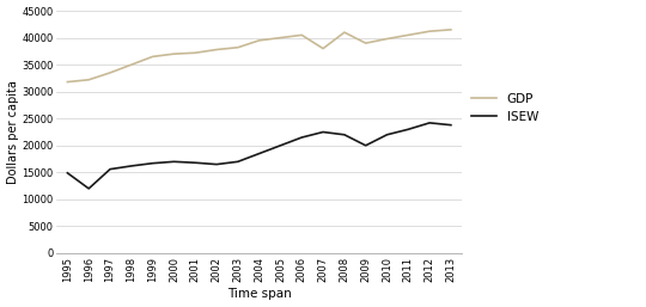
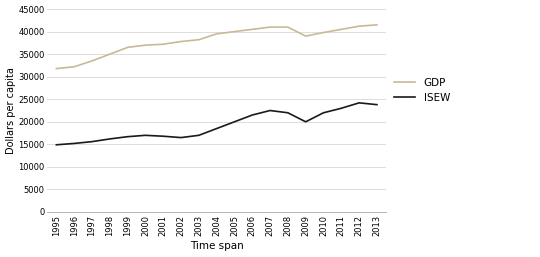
ISEW/1996: 12000 -> 15200
GDP/2007: 38000 -> 41000
